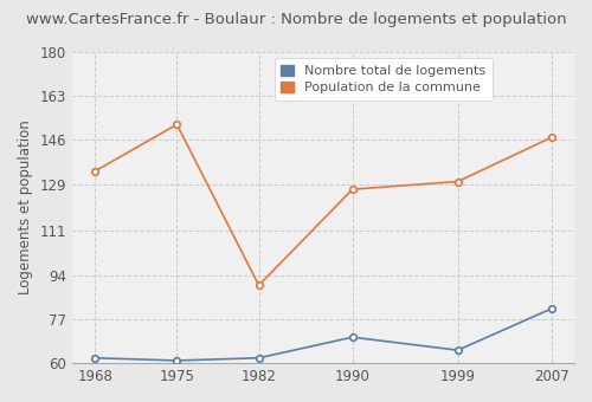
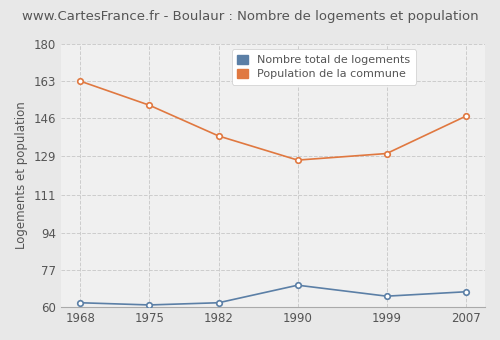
Population de la commune/1968: 134 -> 163
Population de la commune/1982: 90 -> 138
Nombre total de logements/2007: 81 -> 67
